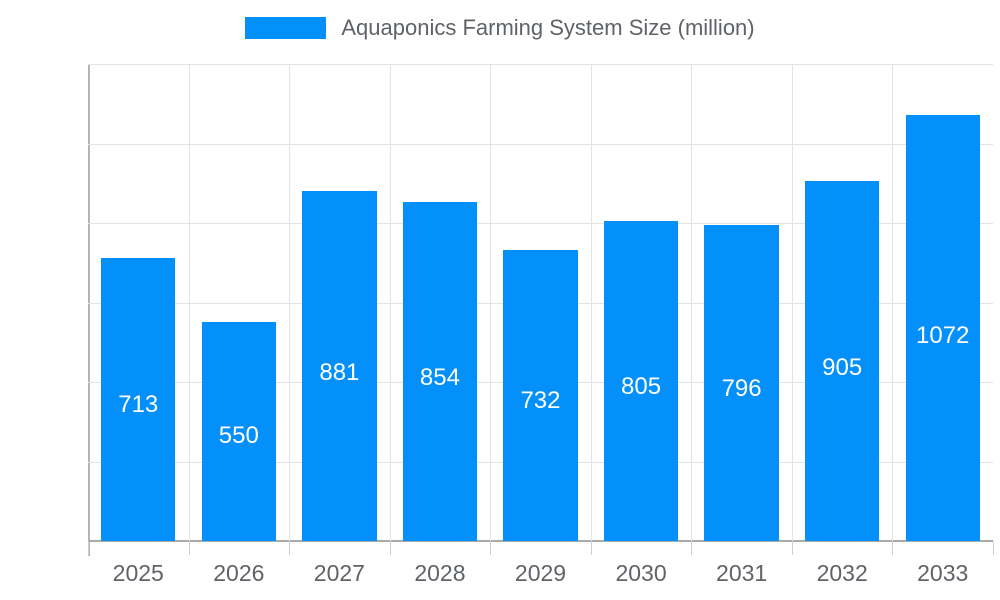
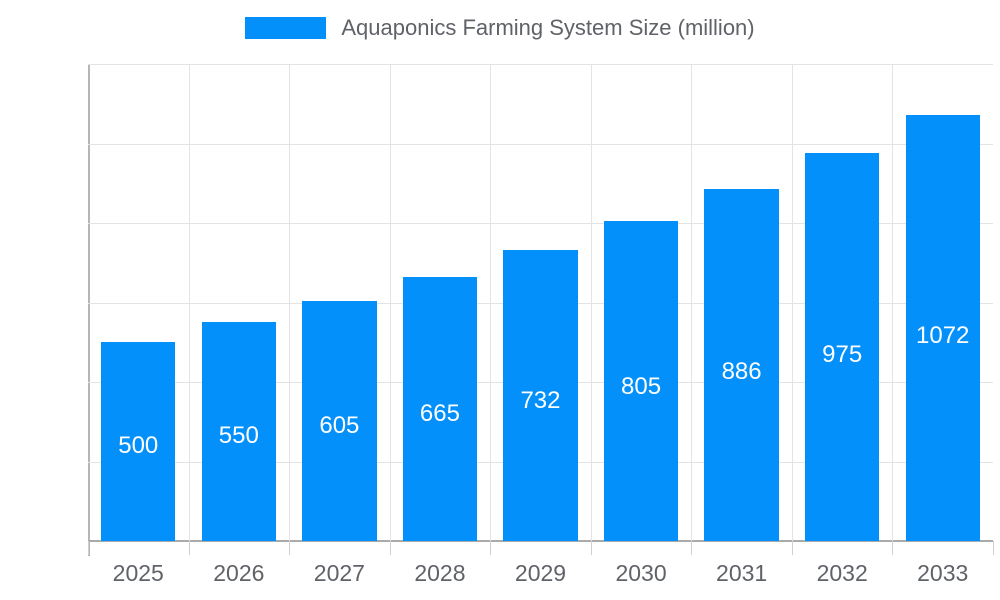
2025: 713 -> 500
2027: 881 -> 605
2028: 854 -> 665
2031: 796 -> 886
2032: 905 -> 975
